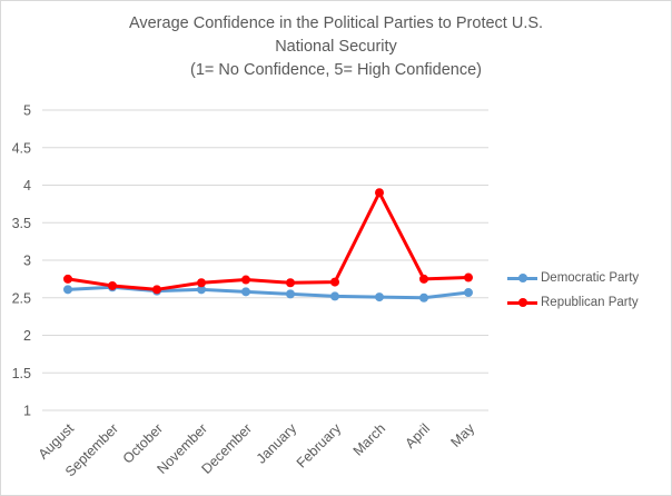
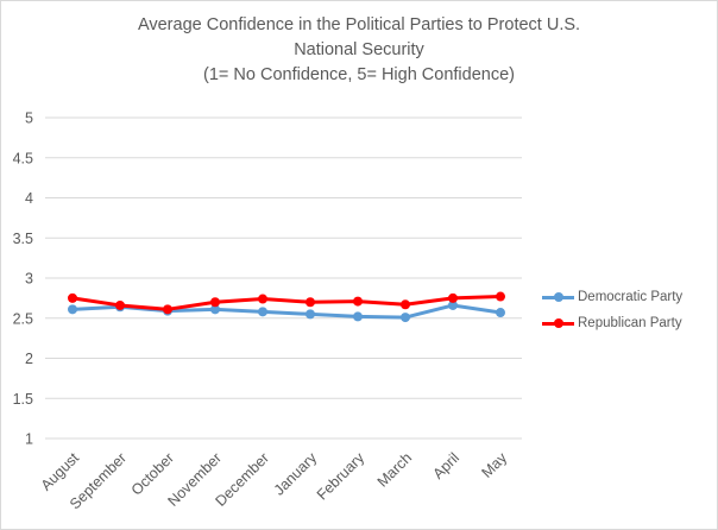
Republican Party/March: 3.9 -> 2.7
Democratic Party/April: 2.5 -> 2.7
